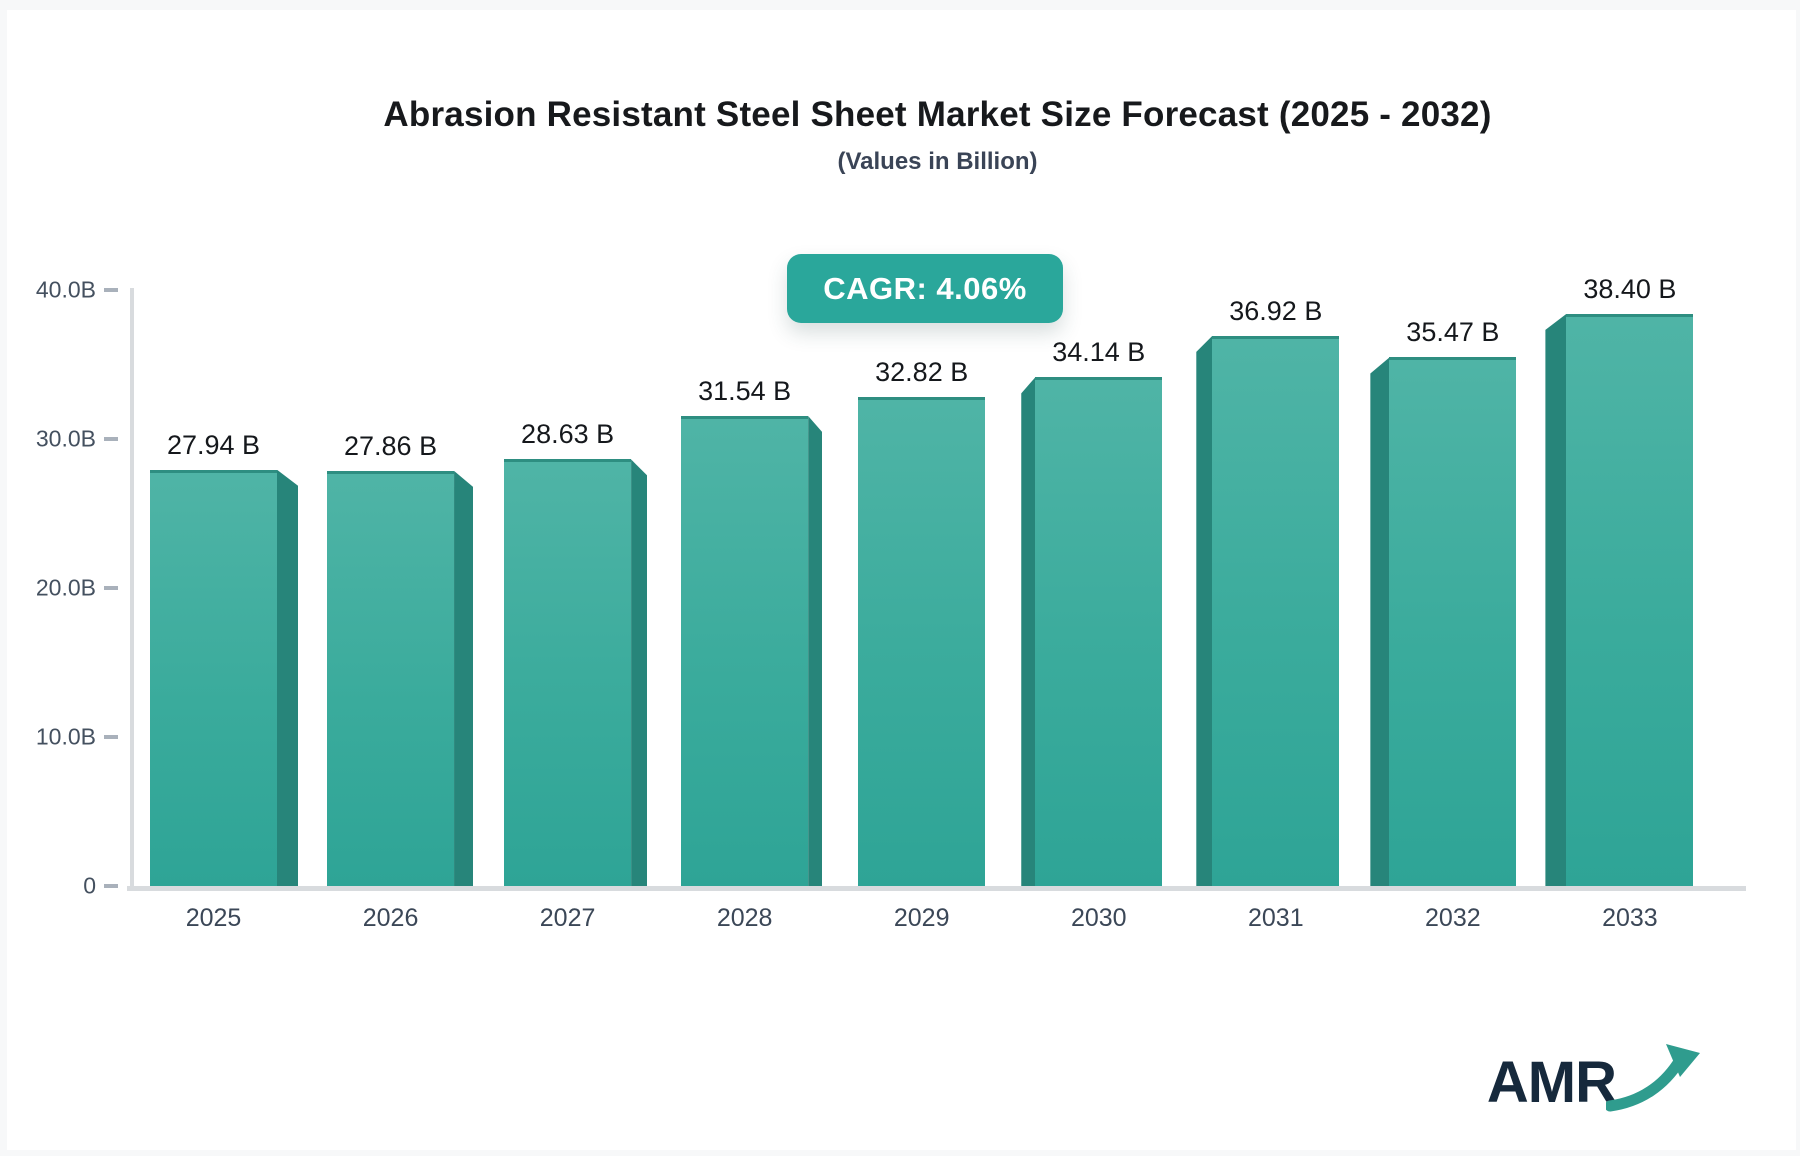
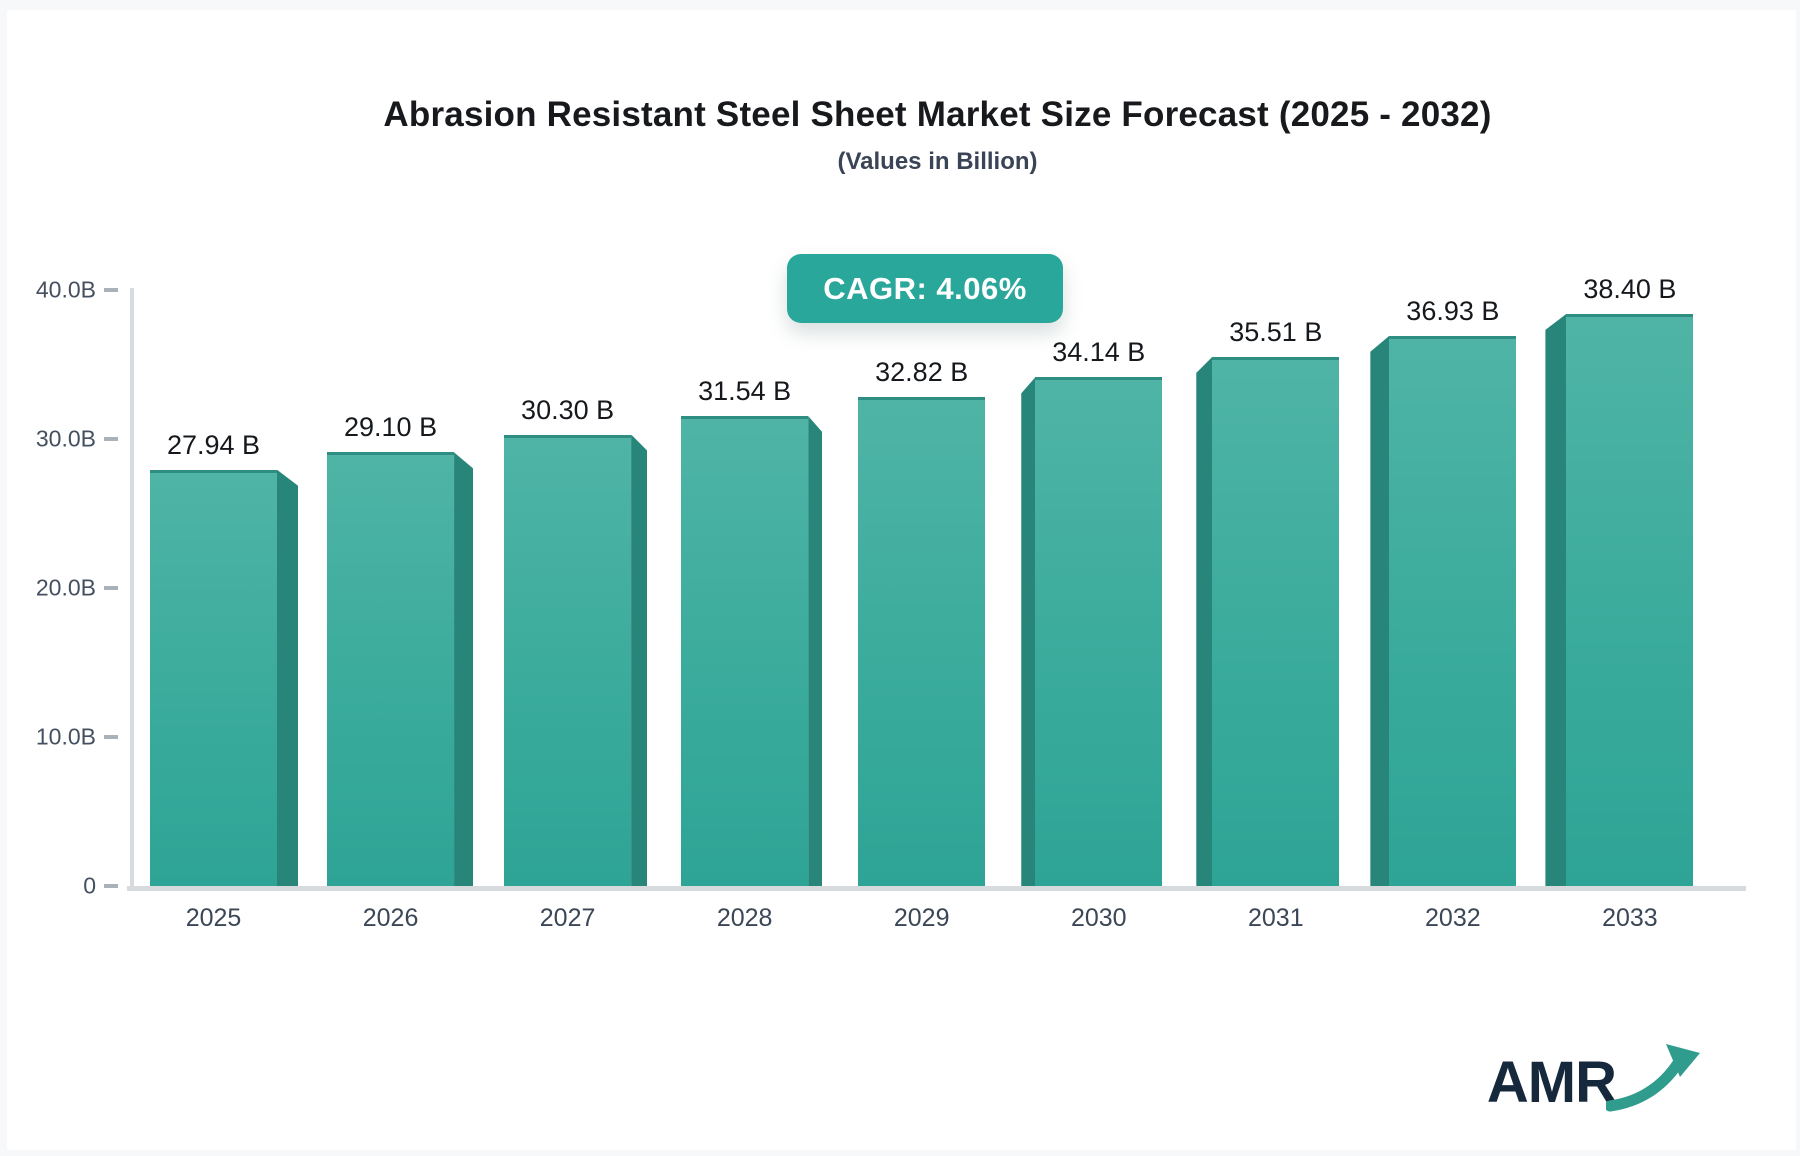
2026: 27.86 -> 29.10
2027: 28.63 -> 30.30
2031: 36.92 -> 35.51
2032: 35.47 -> 36.93
